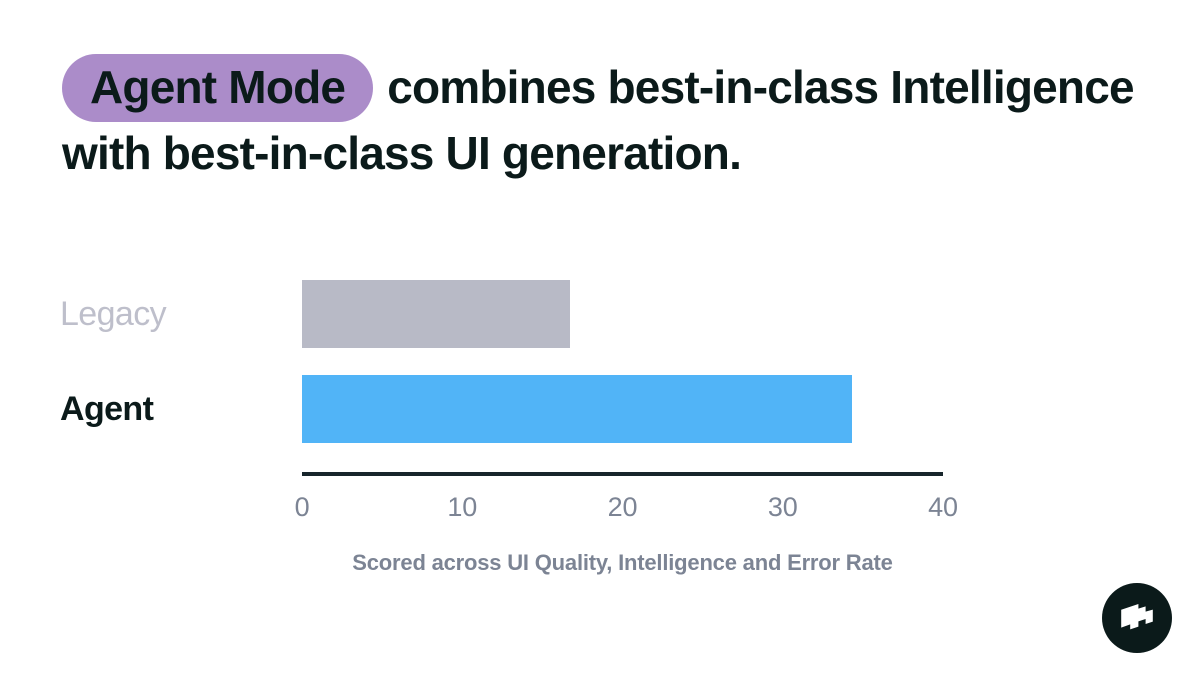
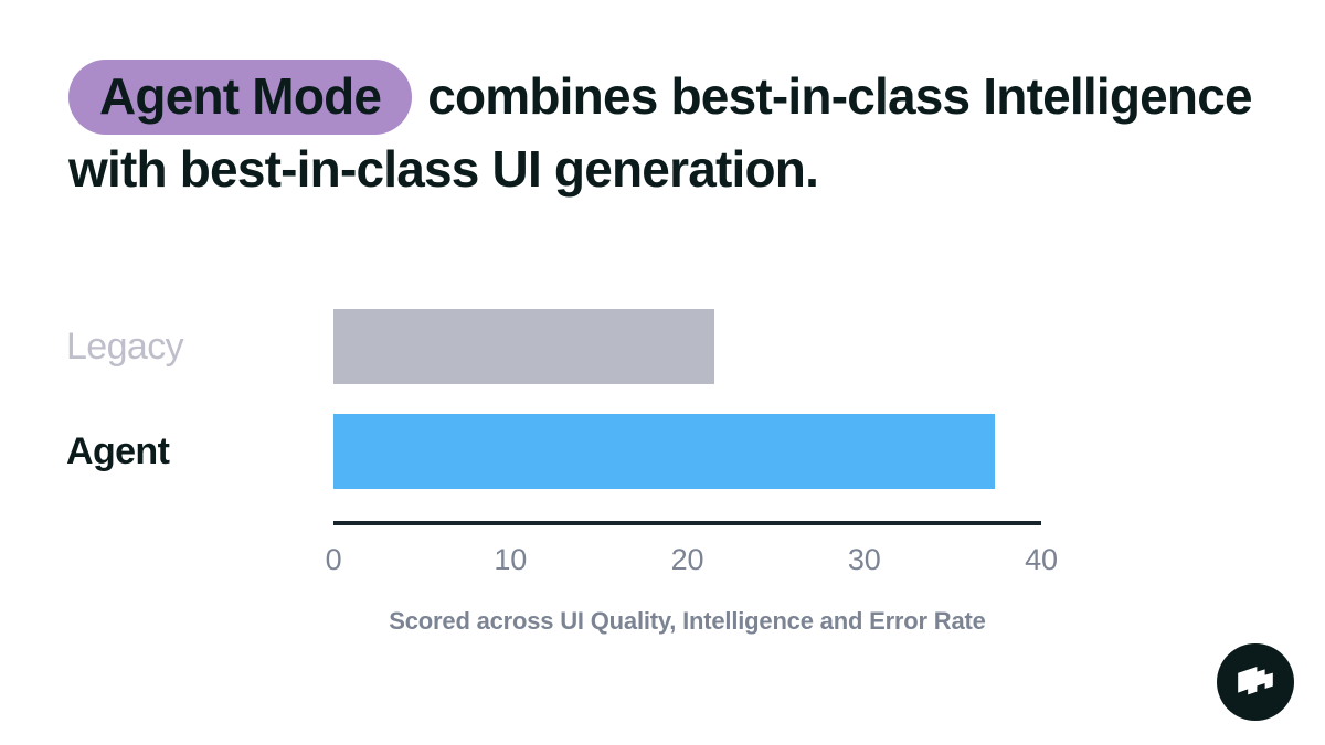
Legacy: 16.7 -> 21.5
Agent: 34.3 -> 37.4
